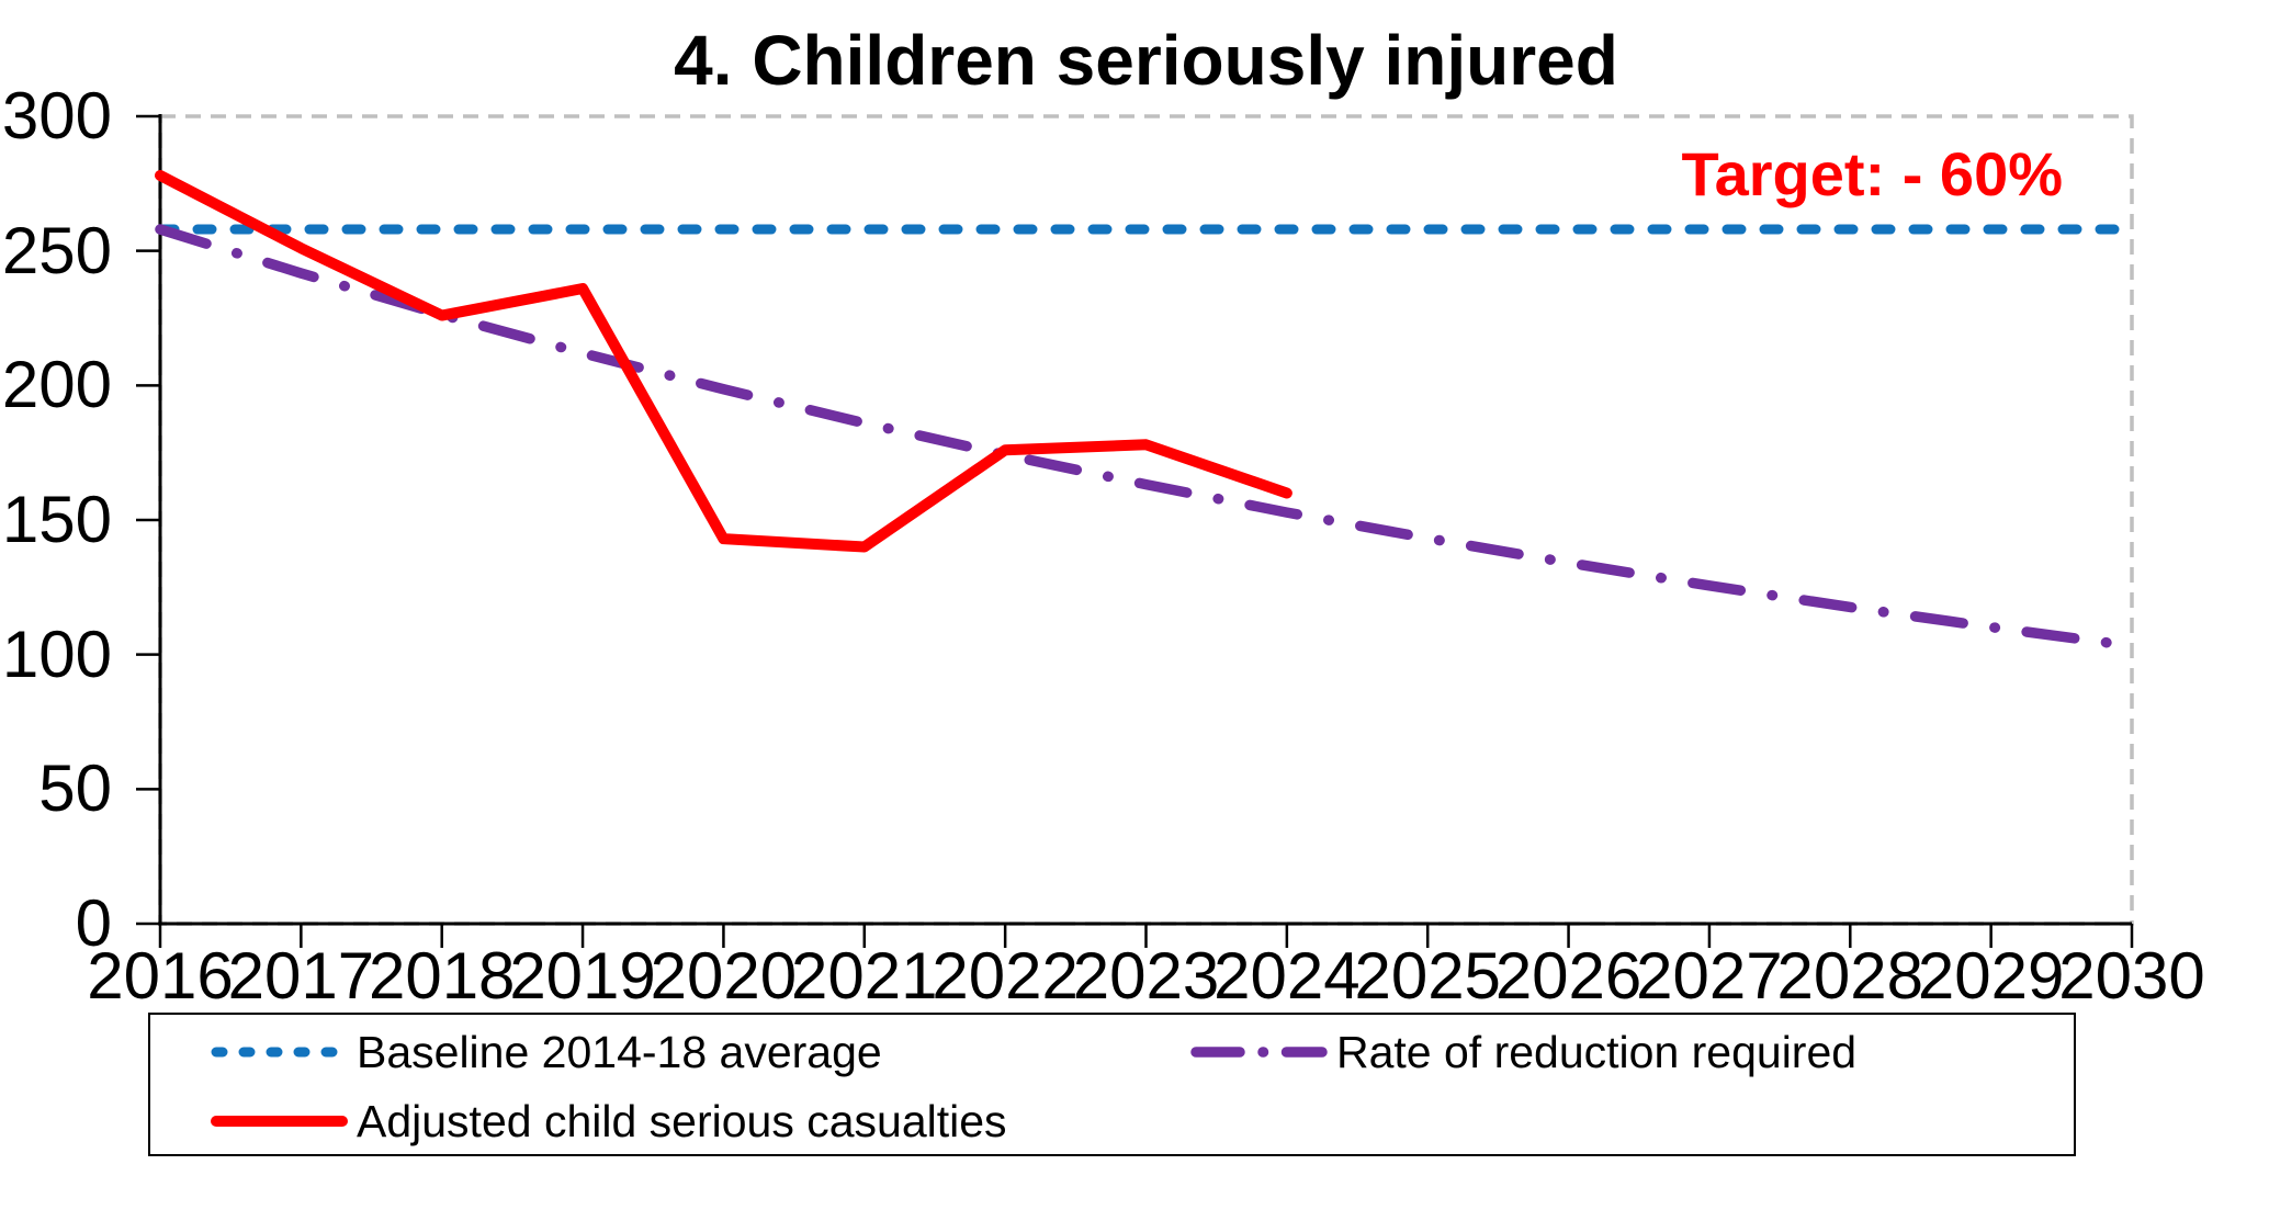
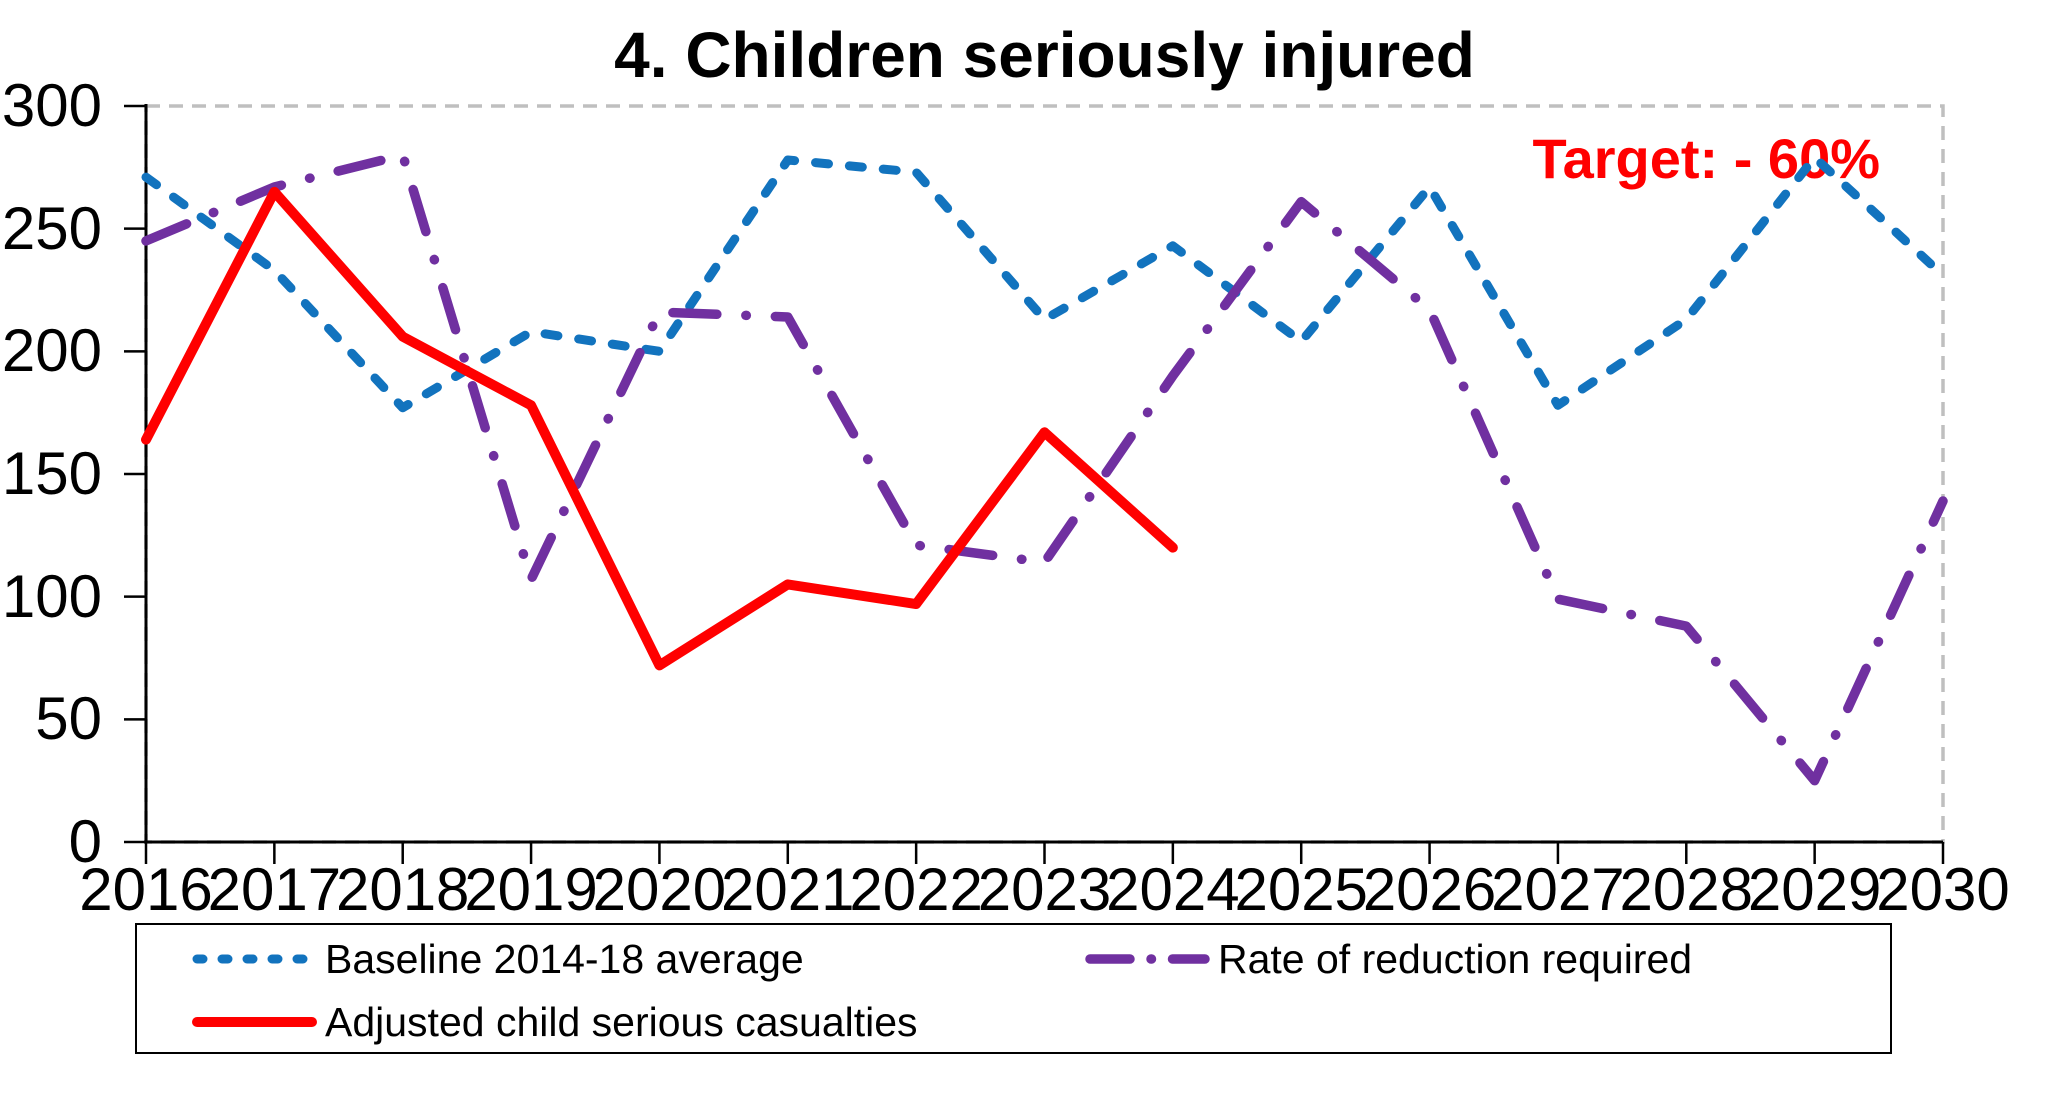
Baseline 2014-18 average/2016: 258 -> 271
Rate of reduction required/2016: 258 -> 245
Adjusted child serious casualties/2016: 278 -> 164
Baseline 2014-18 average/2017: 258 -> 233
Rate of reduction required/2017: 242 -> 267
Adjusted child serious casualties/2017: 251 -> 265
Baseline 2014-18 average/2018: 258 -> 177
Rate of reduction required/2018: 226 -> 280
Adjusted child serious casualties/2018: 226 -> 206
Baseline 2014-18 average/2019: 258 -> 208
Rate of reduction required/2019: 212 -> 107
Adjusted child serious casualties/2019: 236 -> 178
Baseline 2014-18 average/2020: 258 -> 200
Rate of reduction required/2020: 199 -> 216
Adjusted child serious casualties/2020: 143 -> 72
Baseline 2014-18 average/2021: 258 -> 278
Rate of reduction required/2021: 186 -> 214
Adjusted child serious casualties/2021: 140 -> 105
Baseline 2014-18 average/2022: 258 -> 273
Rate of reduction required/2022: 174 -> 121
Adjusted child serious casualties/2022: 176 -> 97
Baseline 2014-18 average/2023: 258 -> 213
Rate of reduction required/2023: 163 -> 114
Adjusted child serious casualties/2023: 178 -> 167
Baseline 2014-18 average/2024: 258 -> 243
Rate of reduction required/2024: 153 -> 190
Adjusted child serious casualties/2024: 160 -> 120
Baseline 2014-18 average/2025: 258 -> 204
Rate of reduction required/2025: 143 -> 261
Baseline 2014-18 average/2026: 258 -> 267
Rate of reduction required/2026: 134 -> 217
Baseline 2014-18 average/2027: 258 -> 178
Rate of reduction required/2027: 126 -> 99
Baseline 2014-18 average/2028: 258 -> 213
Rate of reduction required/2028: 118 -> 88
Baseline 2014-18 average/2029: 258 -> 279
Rate of reduction required/2029: 110 -> 25
Baseline 2014-18 average/2030: 258 -> 231
Rate of reduction required/2030: 103 -> 139
